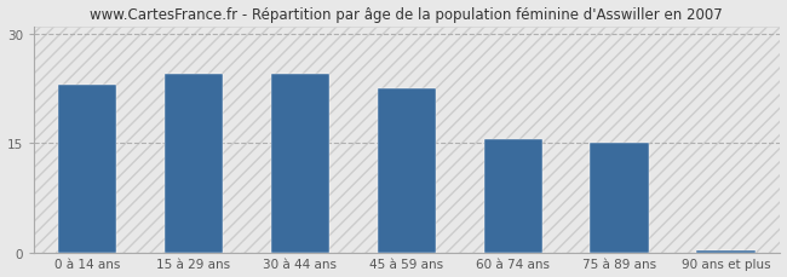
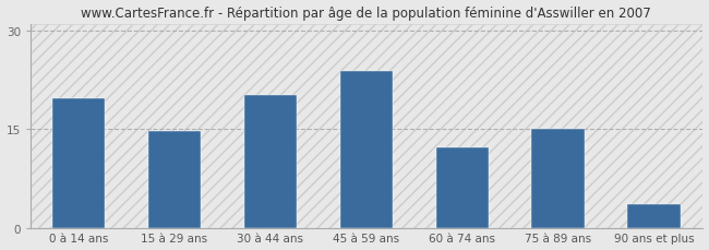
0 à 14 ans: 23.0 -> 19.6
15 à 29 ans: 24.5 -> 14.6
30 à 44 ans: 24.5 -> 20.2
45 à 59 ans: 22.5 -> 23.8
60 à 74 ans: 15.5 -> 12.2
90 ans et plus: 0.3 -> 3.6
